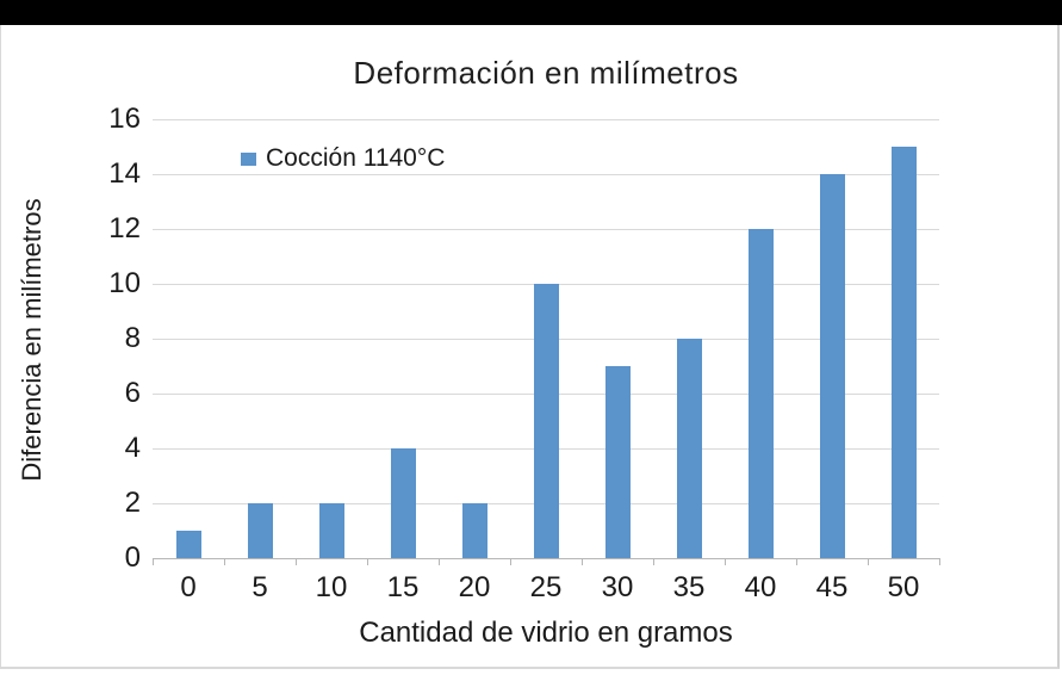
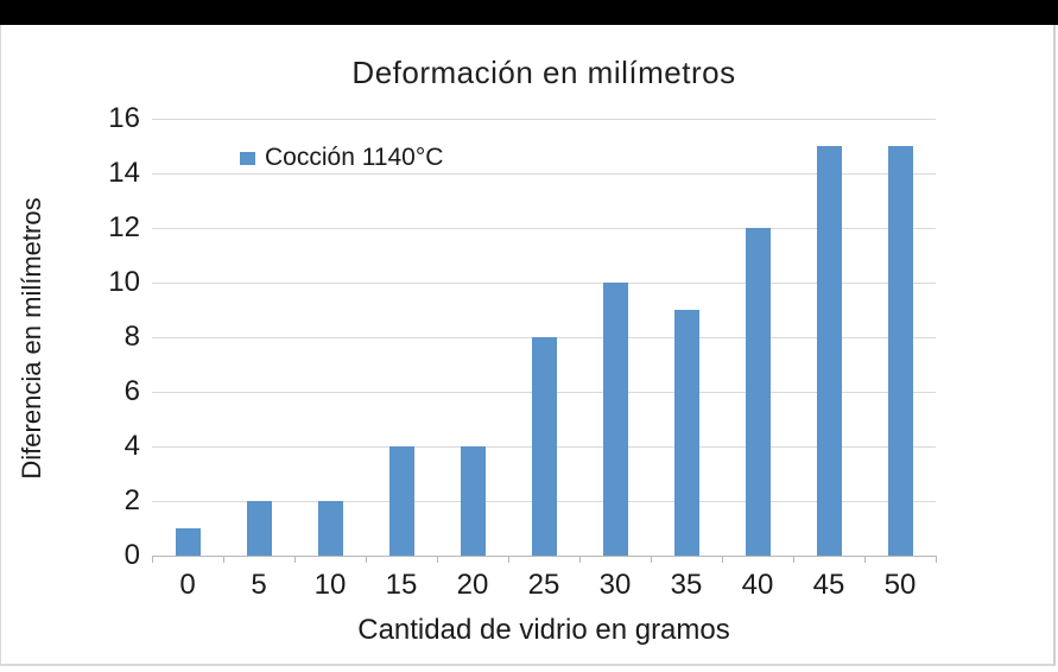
20: 2 -> 4
25: 10 -> 8
30: 7 -> 10
35: 8 -> 9
45: 14 -> 15
